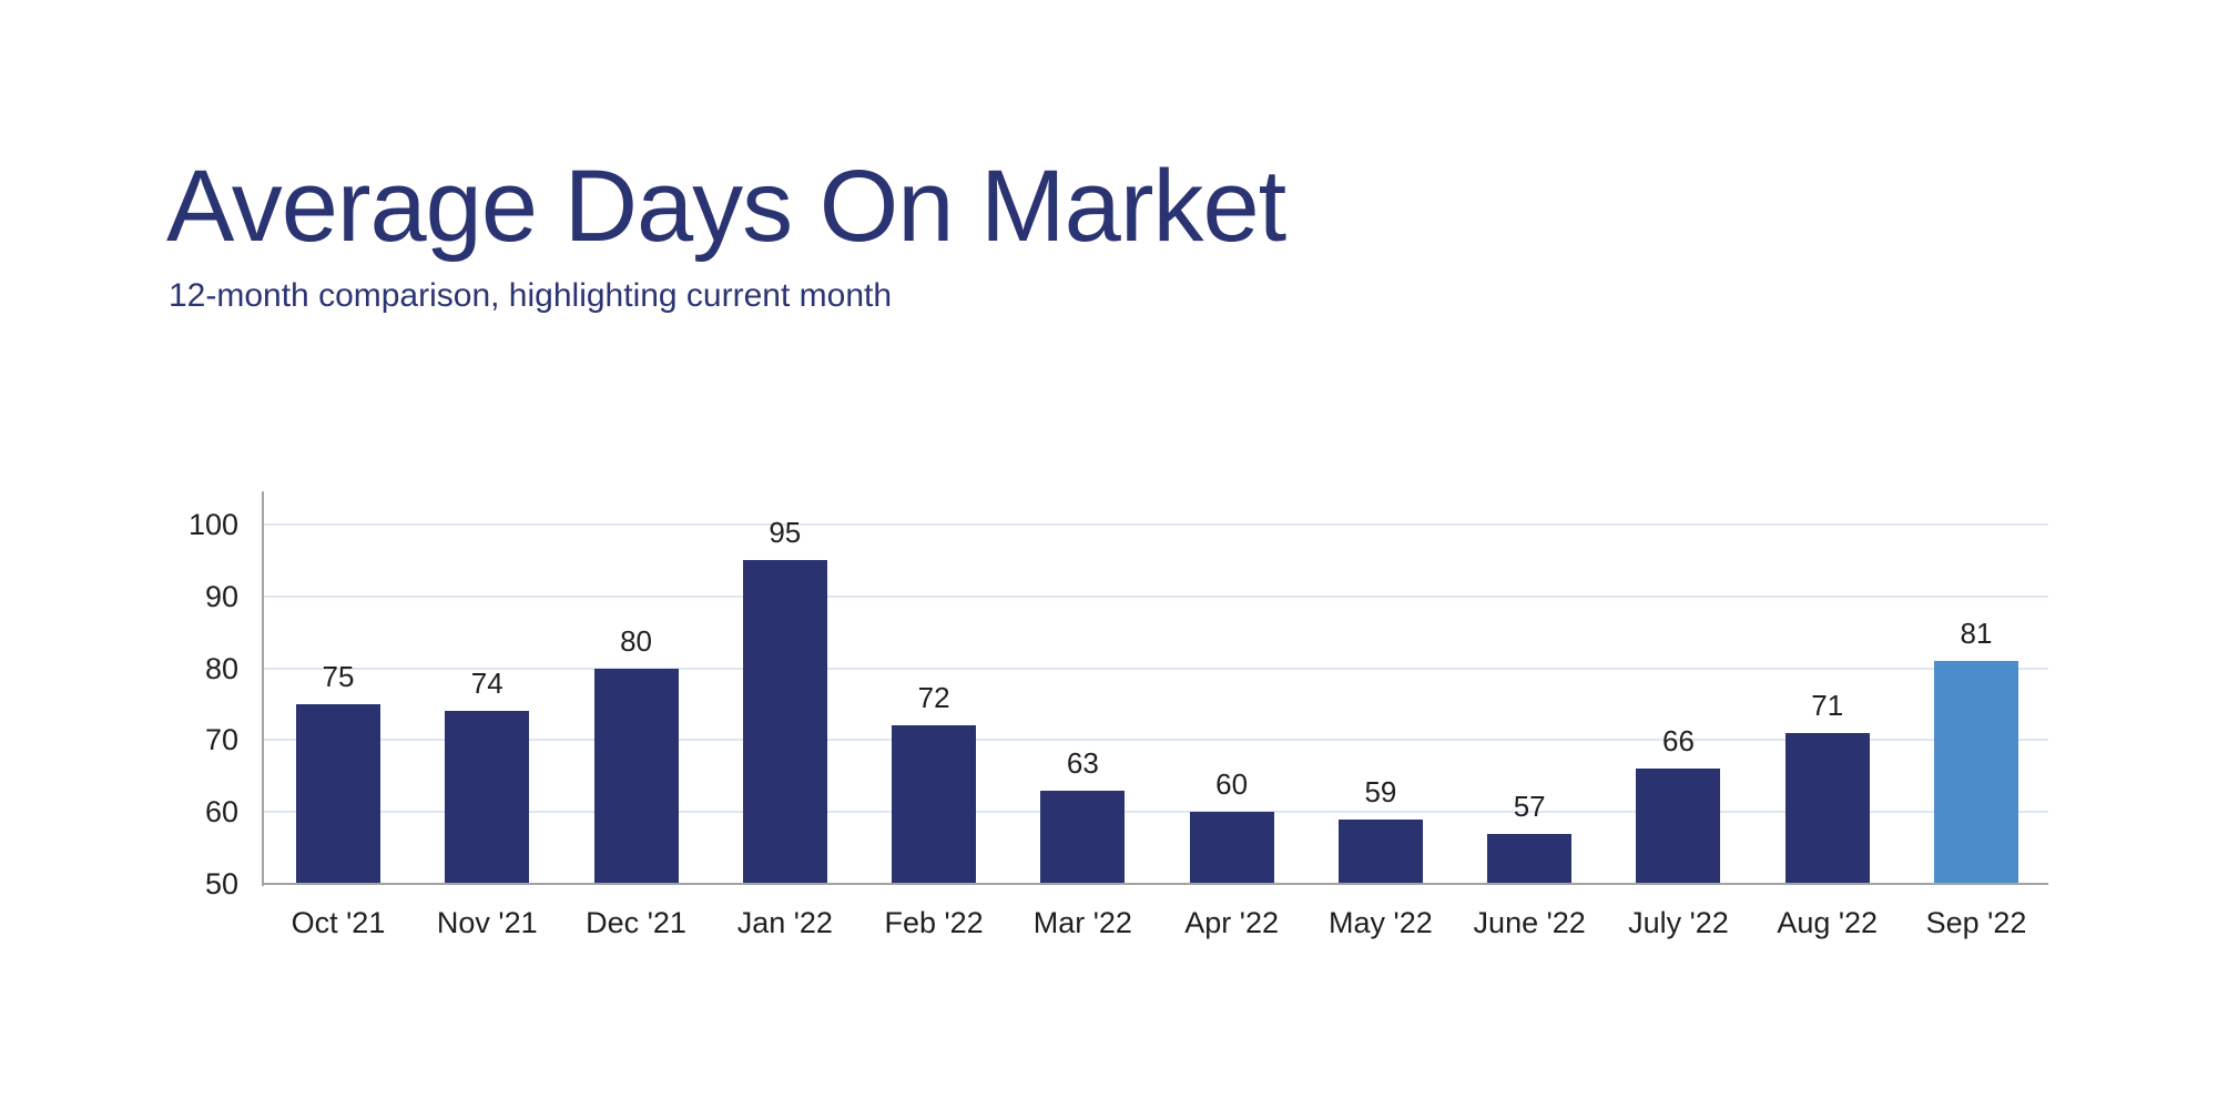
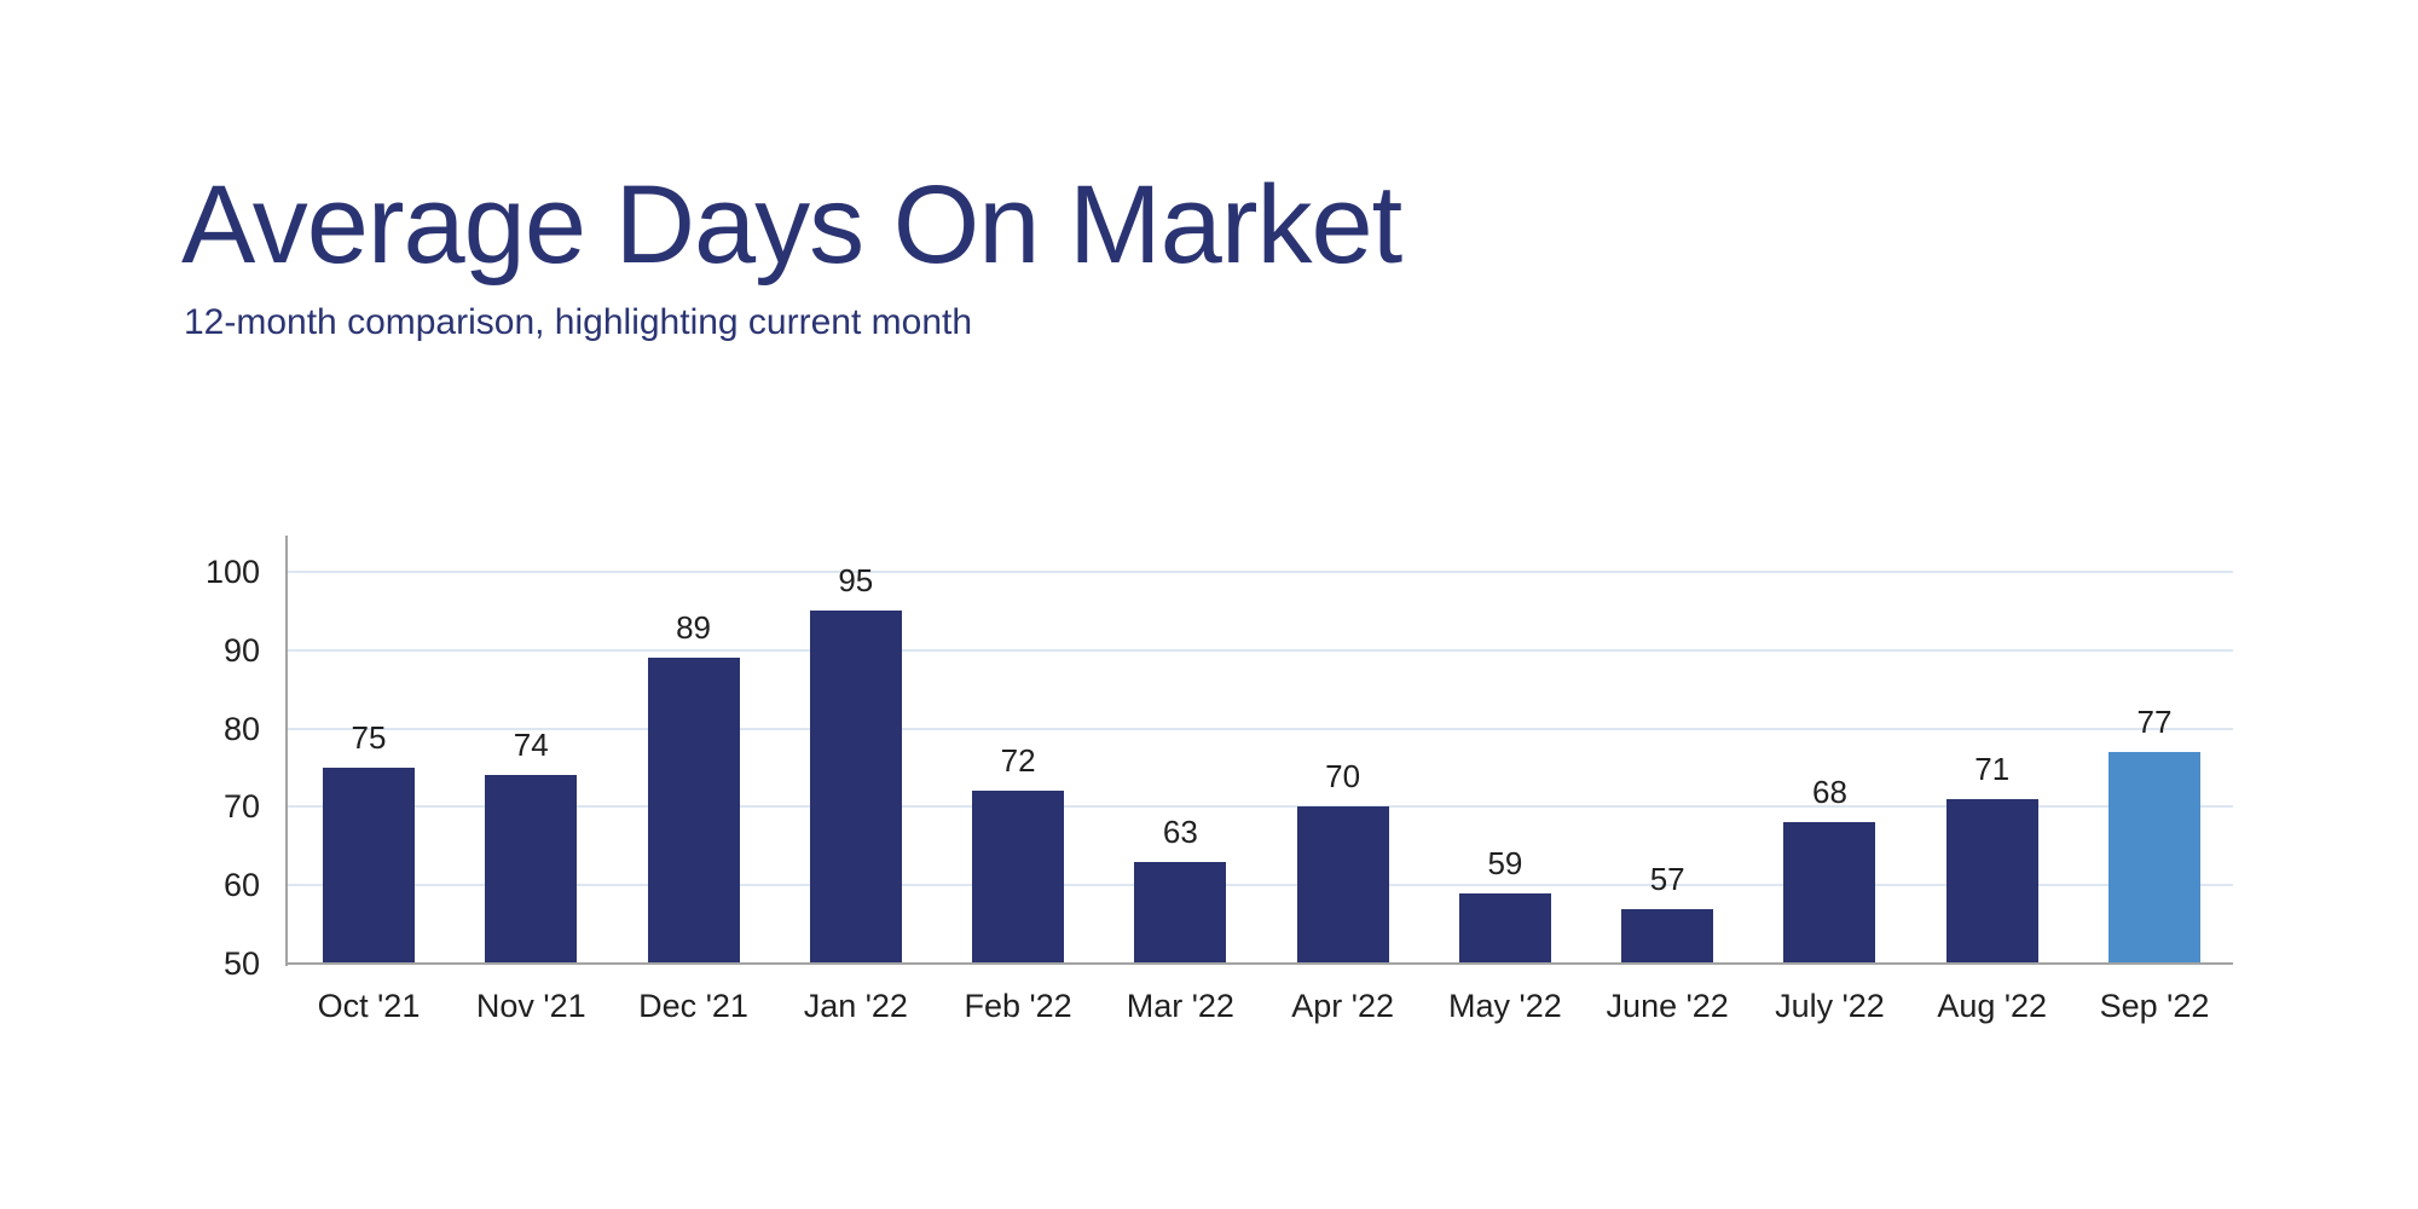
Dec '21: 80 -> 89
Apr '22: 60 -> 70
July '22: 66 -> 68
Sep '22: 81 -> 77
